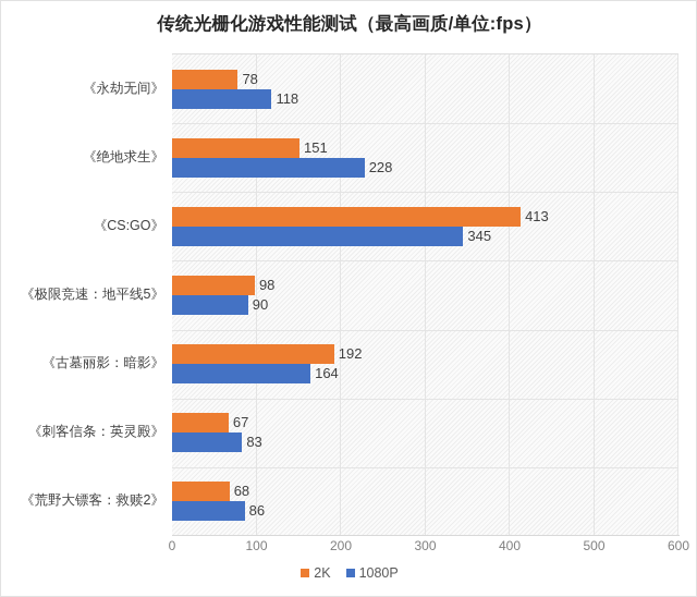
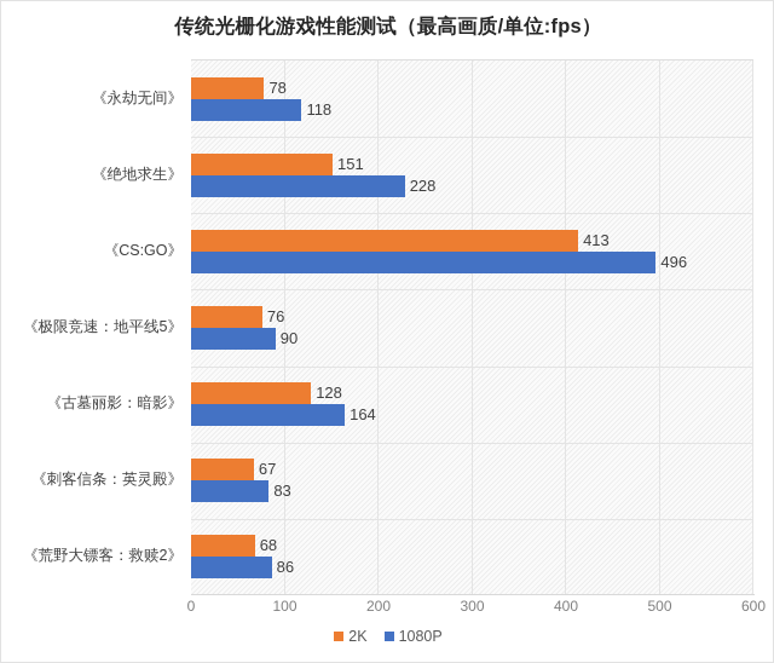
1080P/《CS:GO》: 345 -> 496
2K/《极限竞速：地平线5》: 98 -> 76
2K/《古墓丽影：暗影》: 192 -> 128
